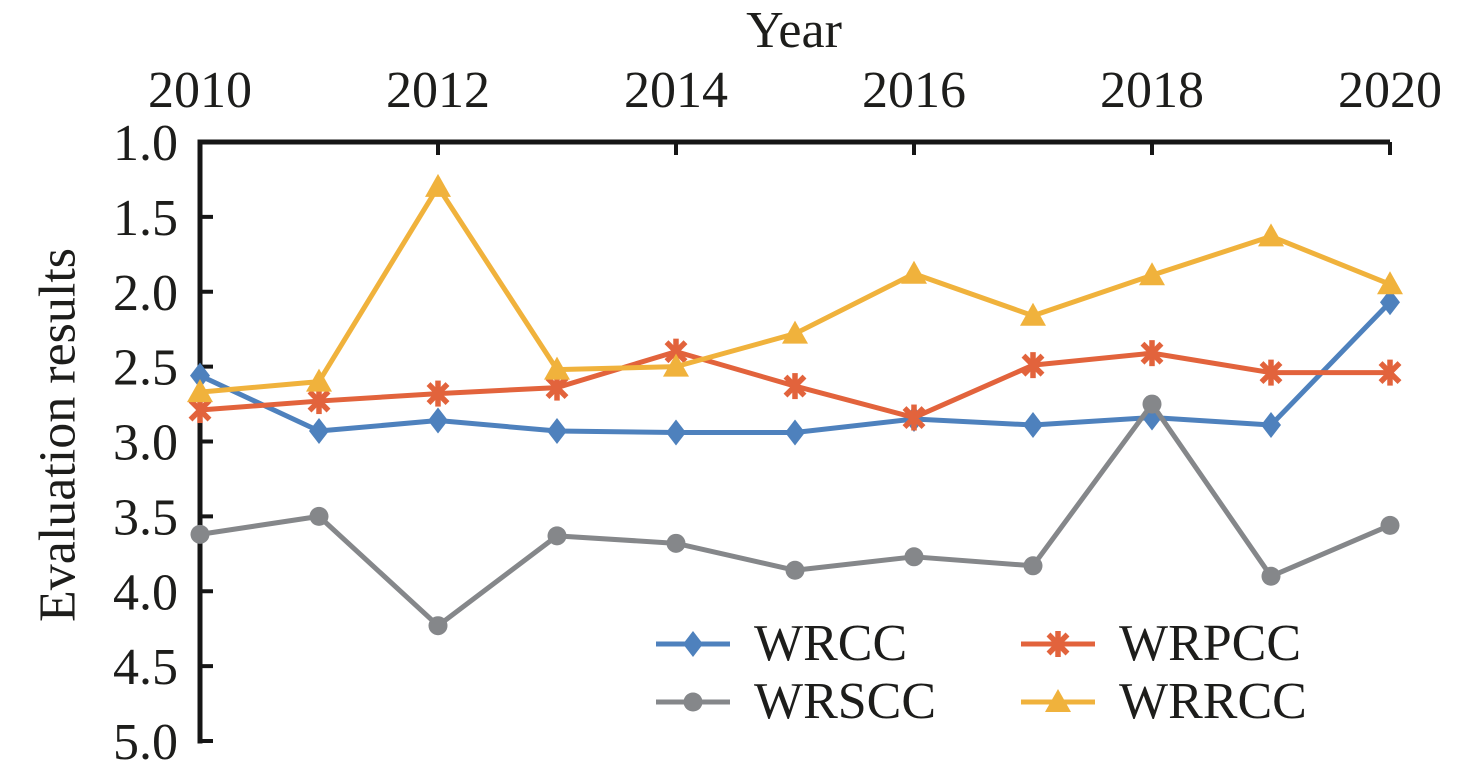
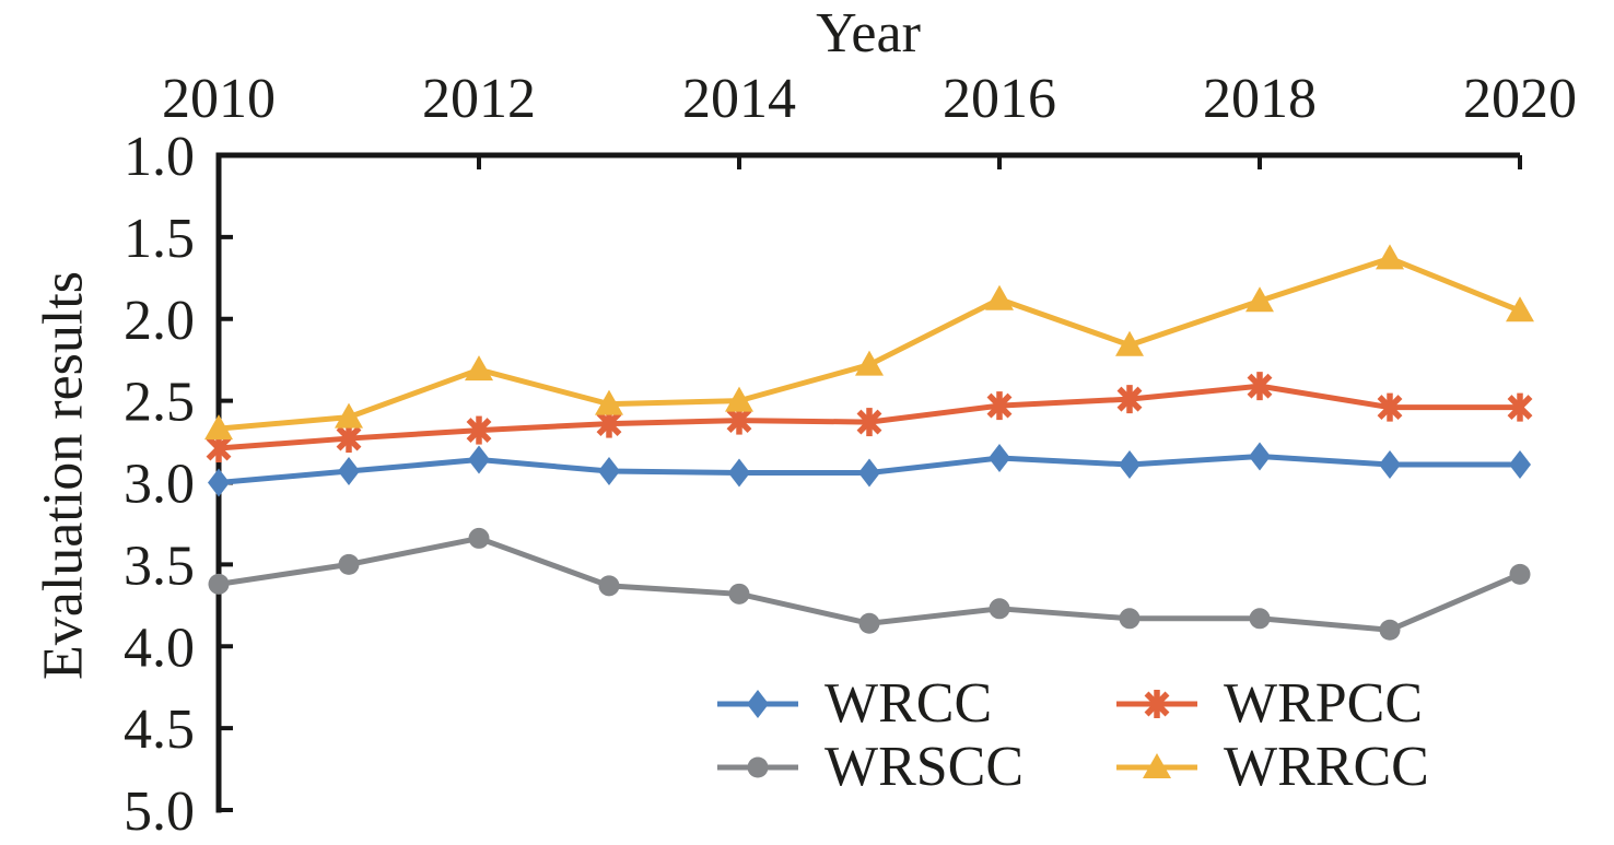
WRCC/2010: 2.56 -> 3.00
WRSCC/2012: 4.23 -> 3.34
WRRCC/2012: 1.30 -> 2.31
WRPCC/2014: 2.40 -> 2.62
WRPCC/2016: 2.84 -> 2.53
WRSCC/2018: 2.75 -> 3.83
WRCC/2020: 2.07 -> 2.89
